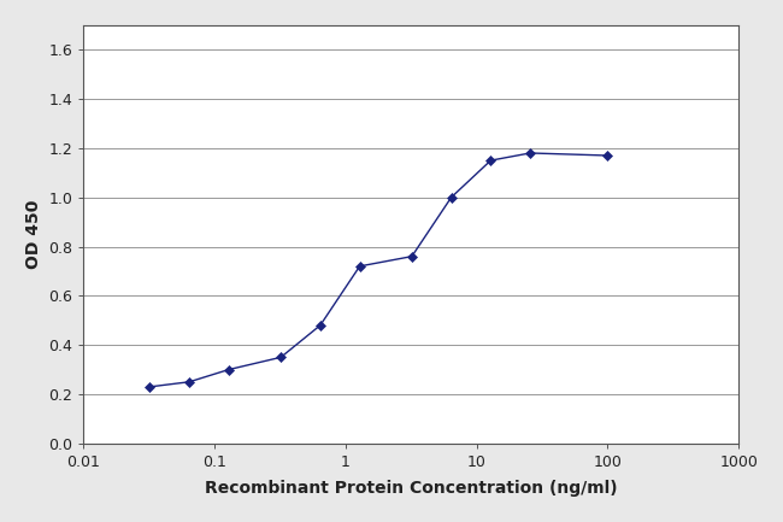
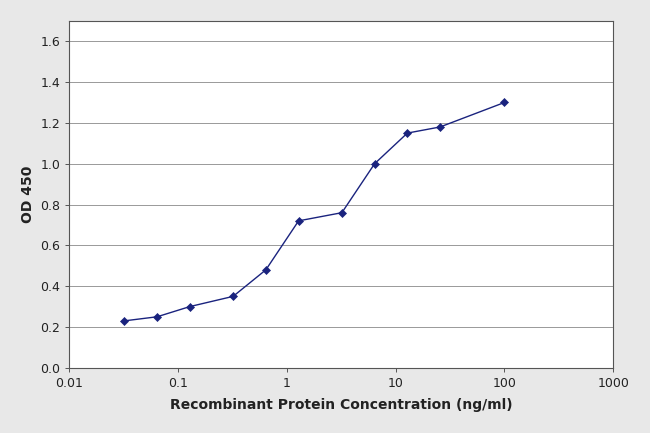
100: 1.17 -> 1.30
